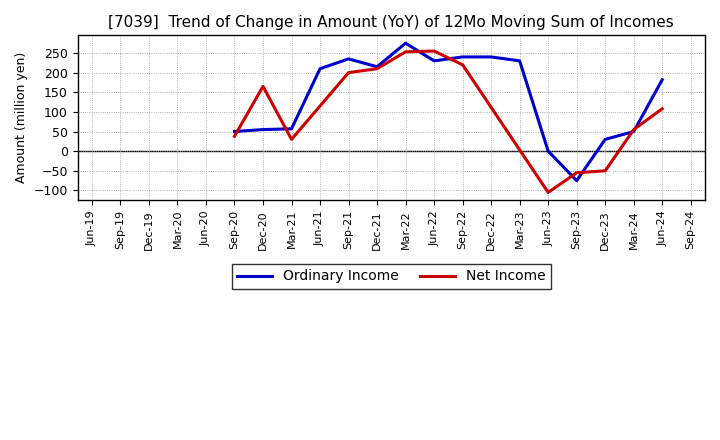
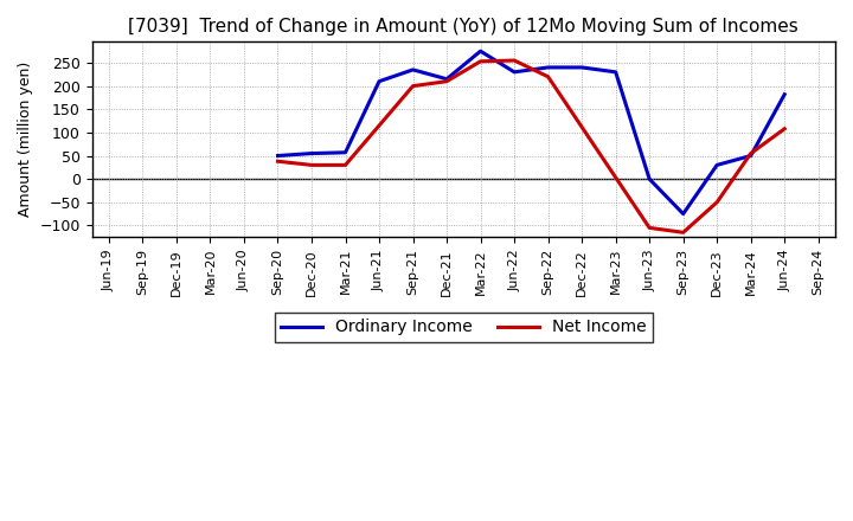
Net Income/Dec-20: 165 -> 30
Net Income/Sep-23: -55 -> -115
